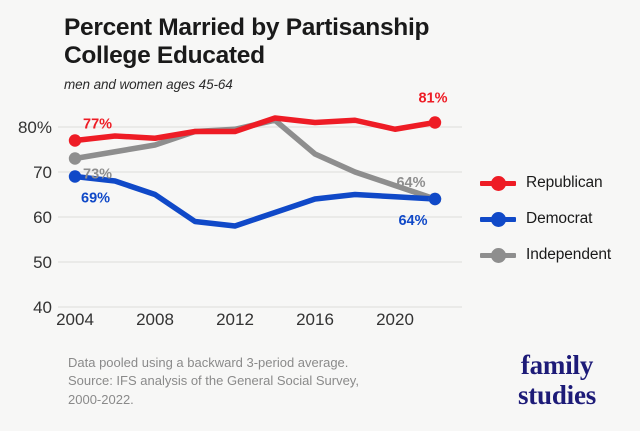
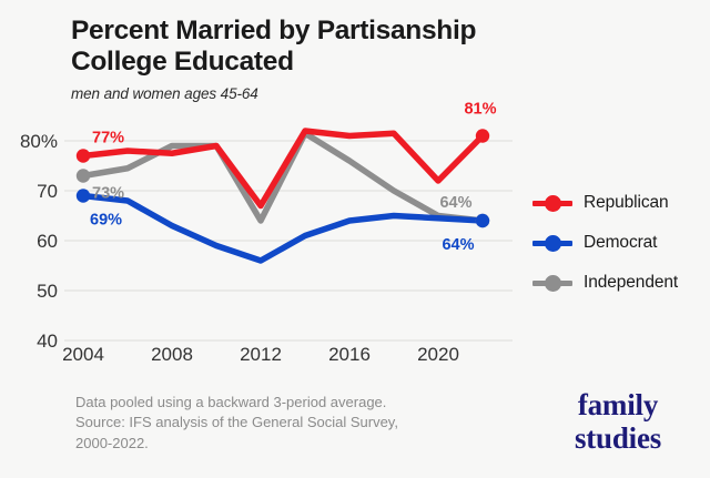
Democrat/2008: 65% -> 63%
Independent/2008: 76% -> 79%
Republican/2012: 79% -> 67%
Democrat/2012: 58% -> 56%
Independent/2012: 80% -> 64%
Independent/2016: 74% -> 76%
Republican/2020: 80% -> 72%
Independent/2020: 67% -> 65%
